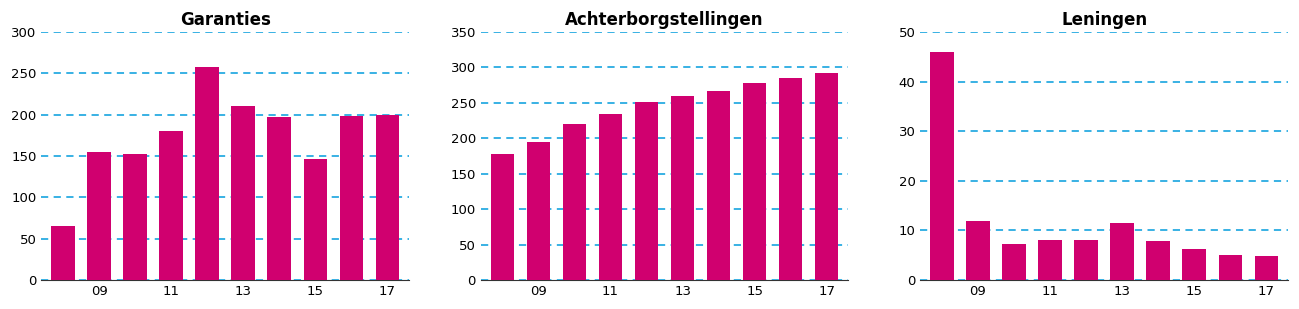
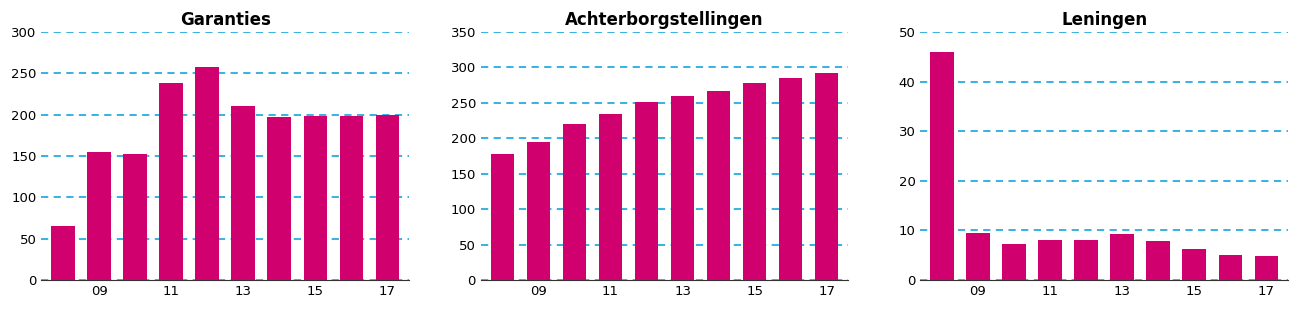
Garanties/11: 180 -> 238
Garanties/15: 146 -> 198
Leningen/09: 12.0 -> 9.5
Leningen/13: 11.5 -> 9.2
